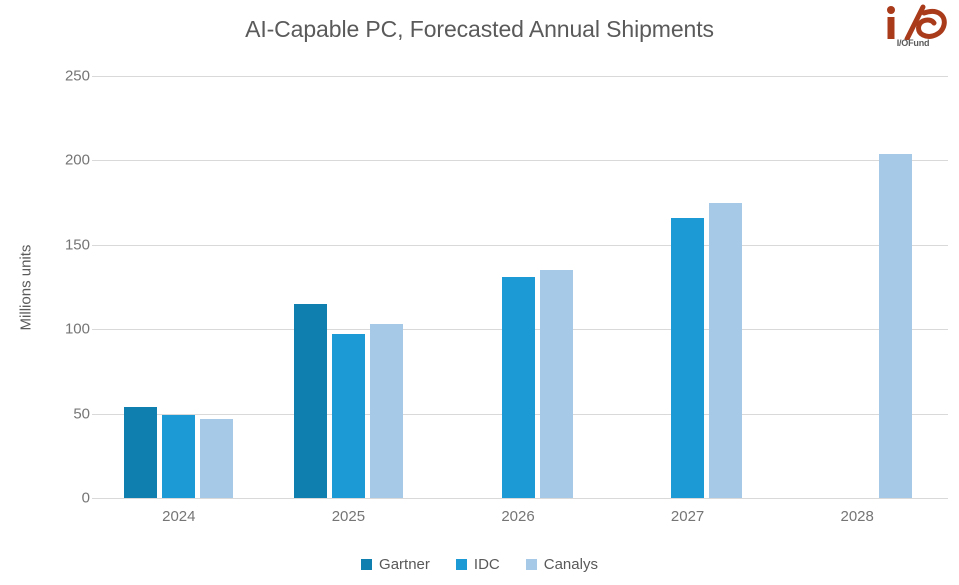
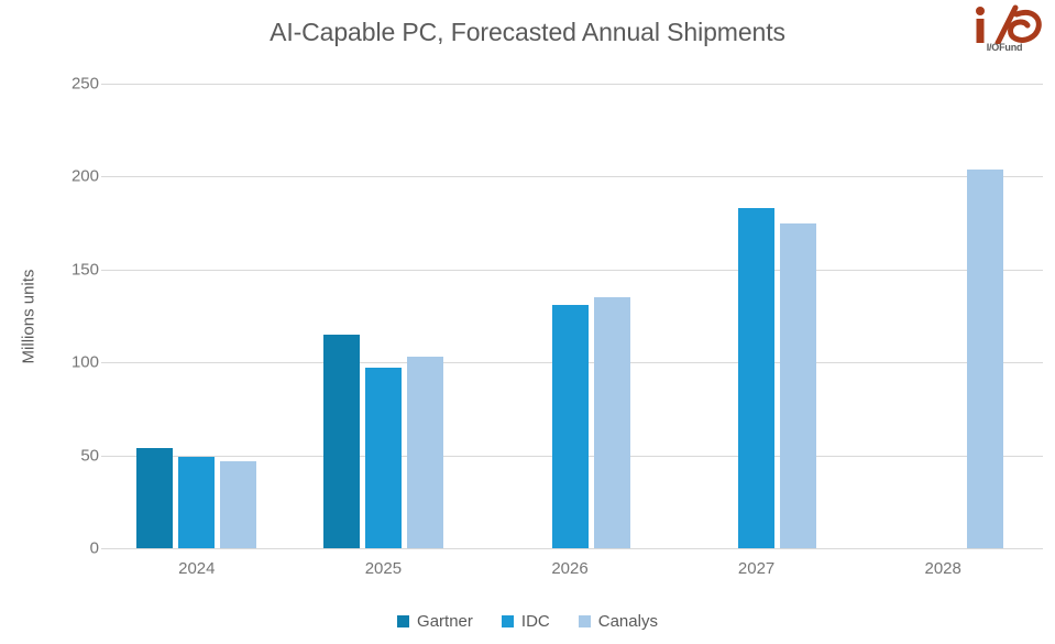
IDC/2027: 166 -> 183
